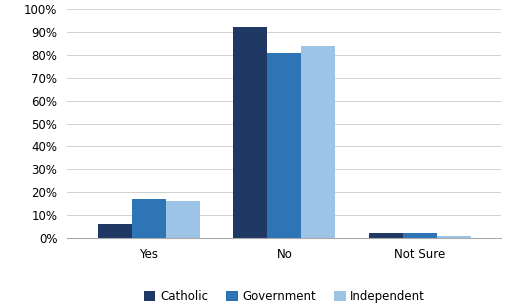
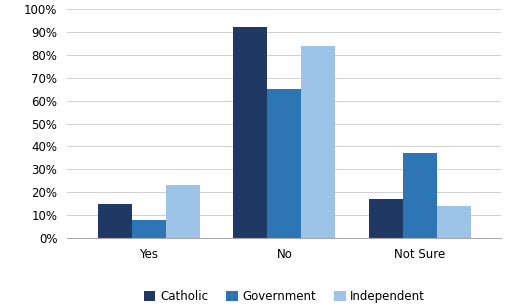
Catholic/Yes: 6% -> 15%
Government/Yes: 17% -> 8%
Independent/Yes: 16% -> 23%
Government/No: 81% -> 65%
Catholic/Not Sure: 2% -> 17%
Government/Not Sure: 2% -> 37%
Independent/Not Sure: 1% -> 14%
